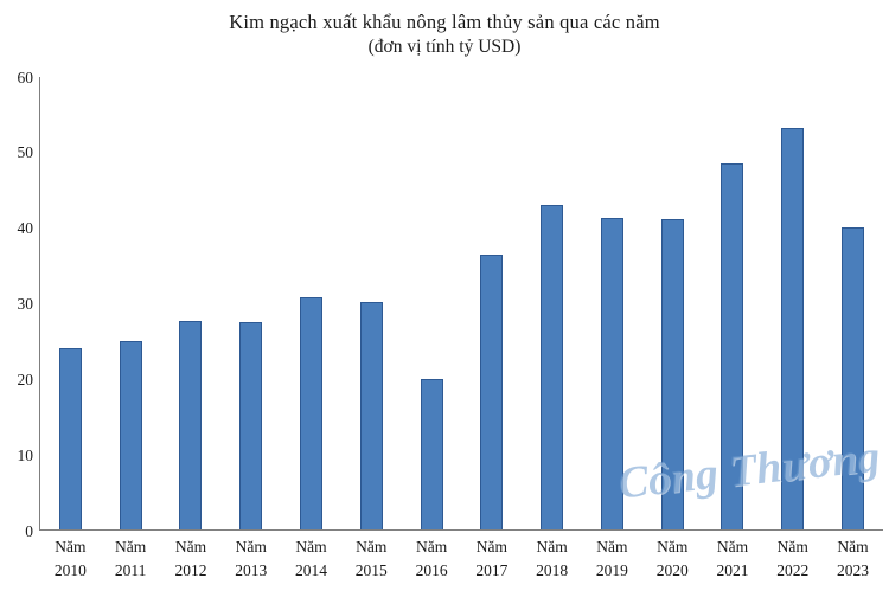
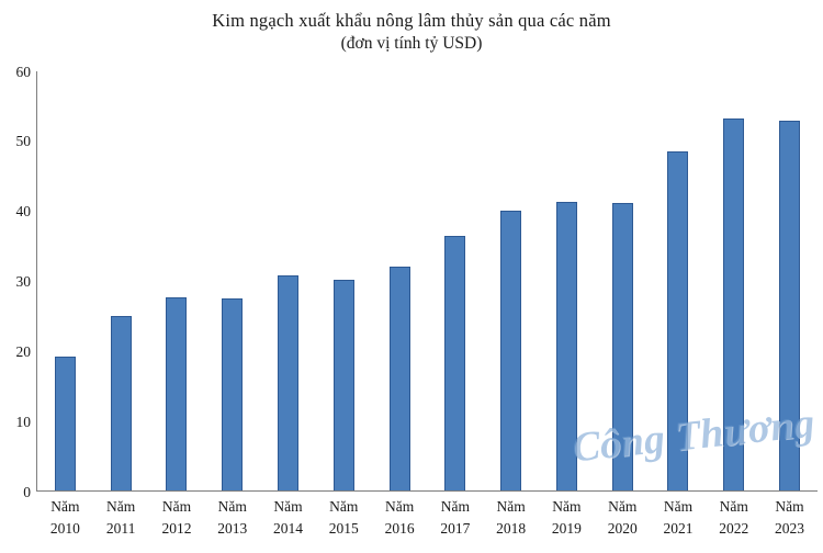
Năm 2010: 24 -> 19
Năm 2016: 20 -> 32
Năm 2018: 43 -> 40
Năm 2023: 40 -> 53
